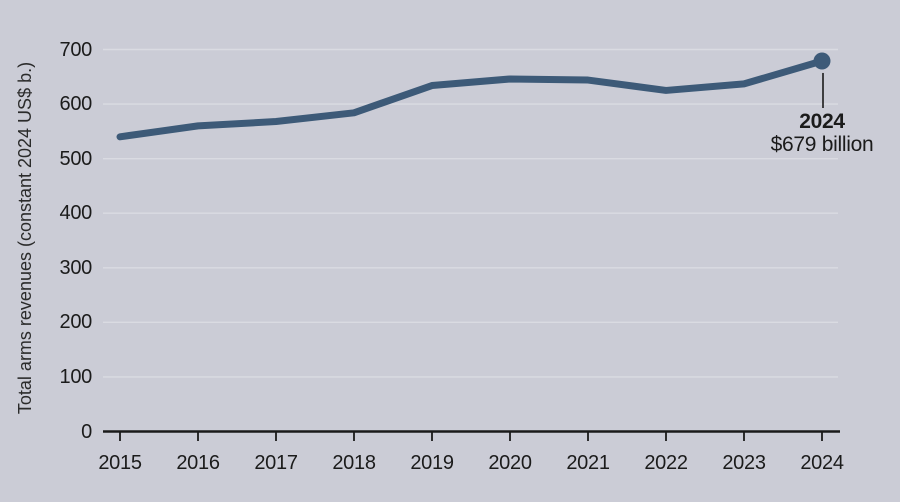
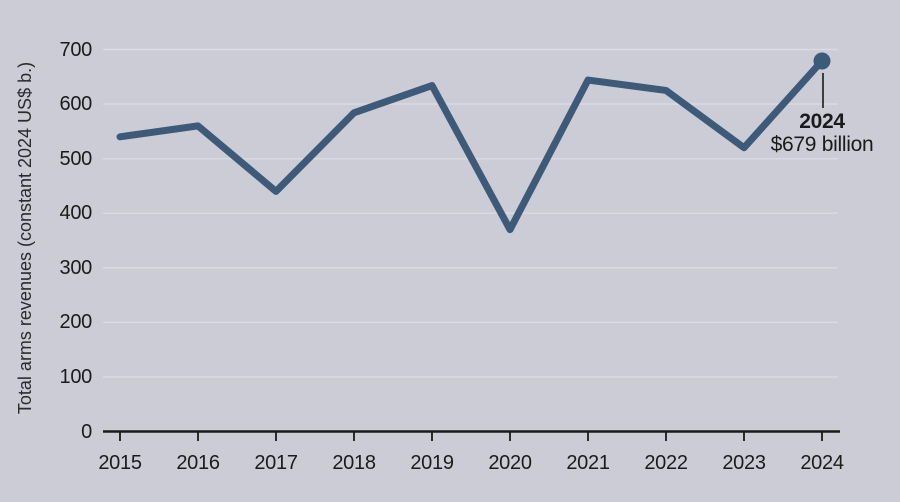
2017: 570 -> 440
2020: 650 -> 370
2023: 640 -> 520
